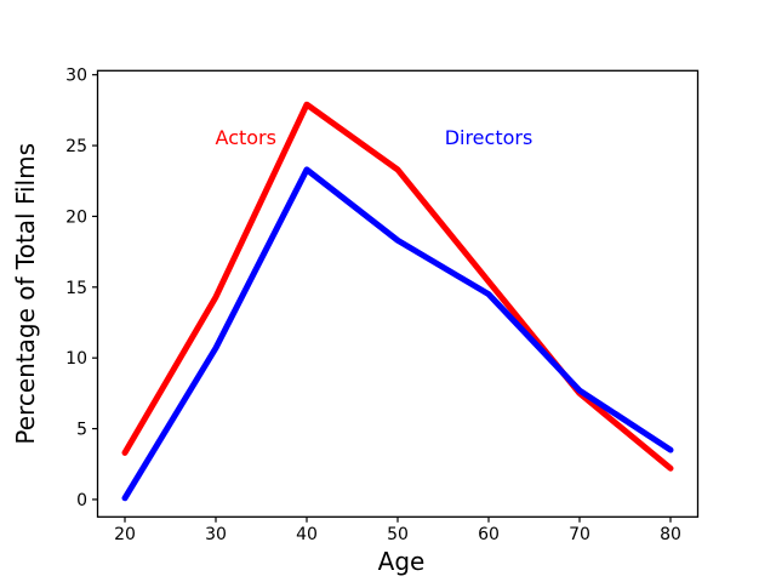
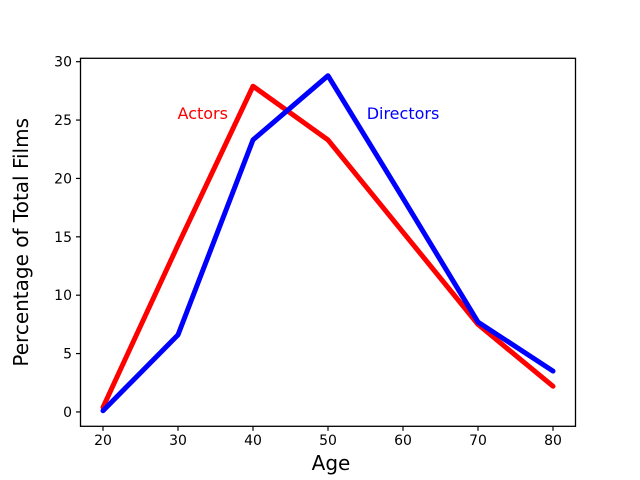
Actors/20: 3.3 -> 0.4
Directors/30: 10.7 -> 6.6
Directors/50: 18.3 -> 28.8
Directors/60: 14.5 -> 18.3
